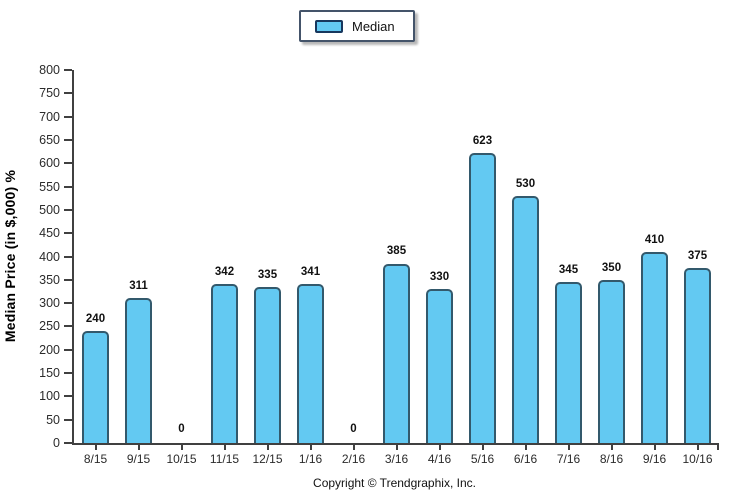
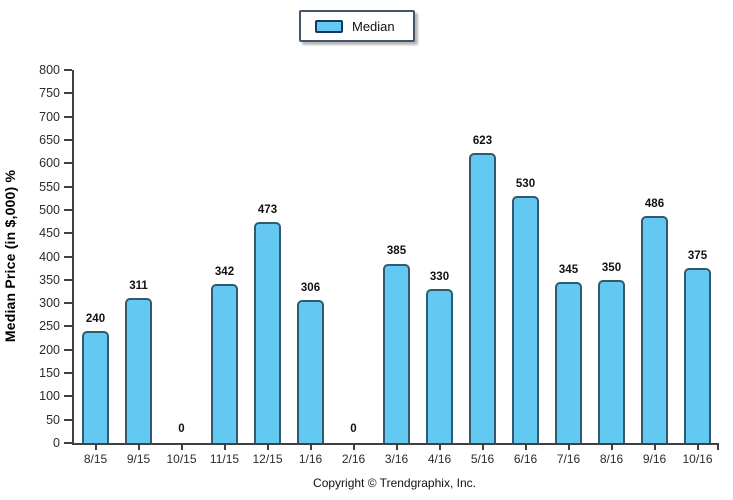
12/15: 335 -> 473
1/16: 341 -> 306
9/16: 410 -> 486
